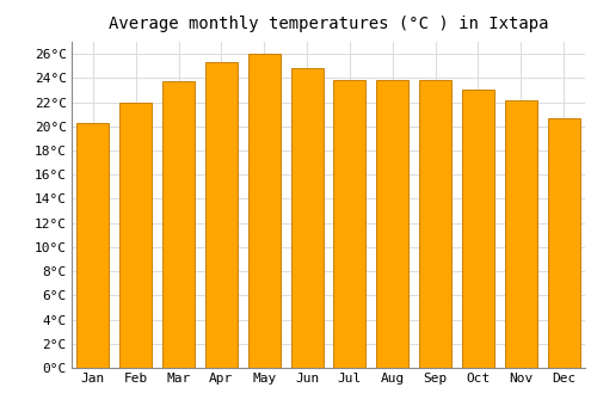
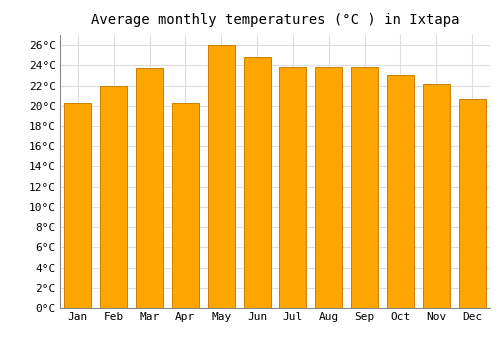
Apr: 25.3°C -> 20.3°C
